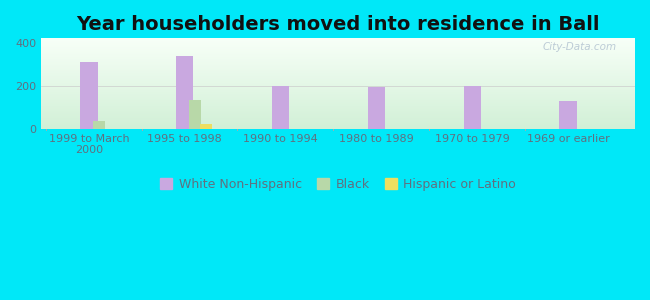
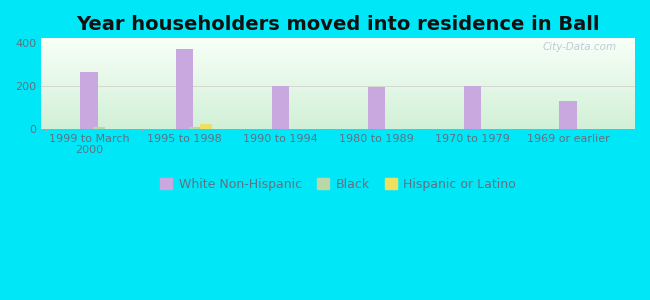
White Non-Hispanic/1999 to March 2000: 310 -> 265
Black/1999 to March 2000: 35 -> 8
White Non-Hispanic/1995 to 1998: 340 -> 370
Black/1995 to 1998: 135 -> 10
